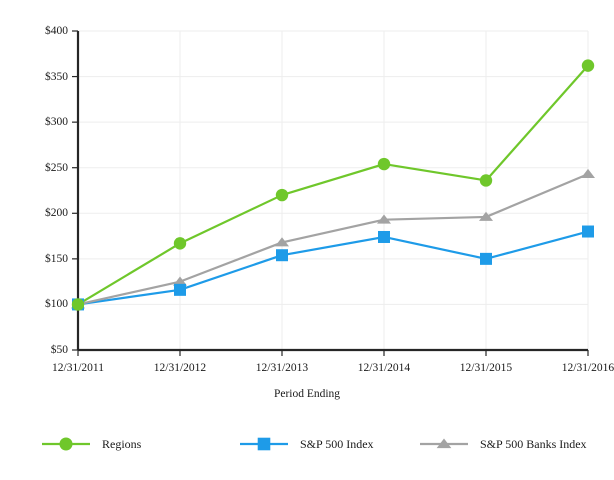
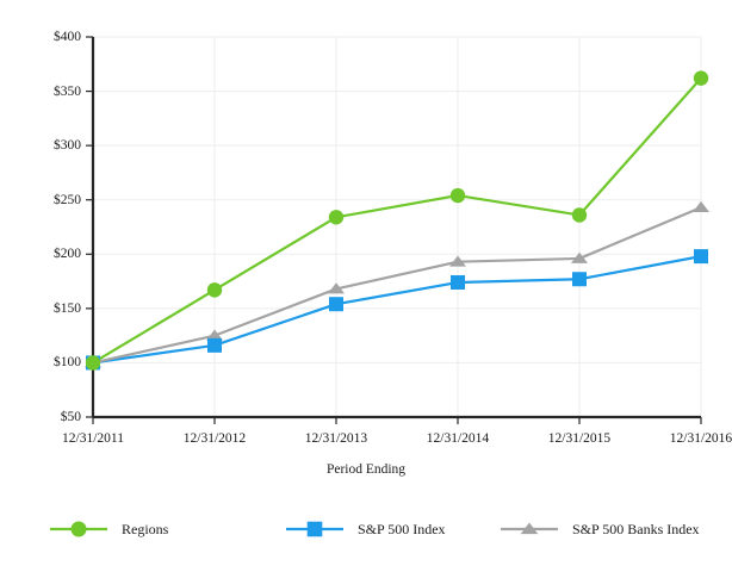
Regions/12/31/2013: $220 -> $230
S&P 500 Index/12/31/2015: $150 -> $180
S&P 500 Index/12/31/2016: $180 -> $200
